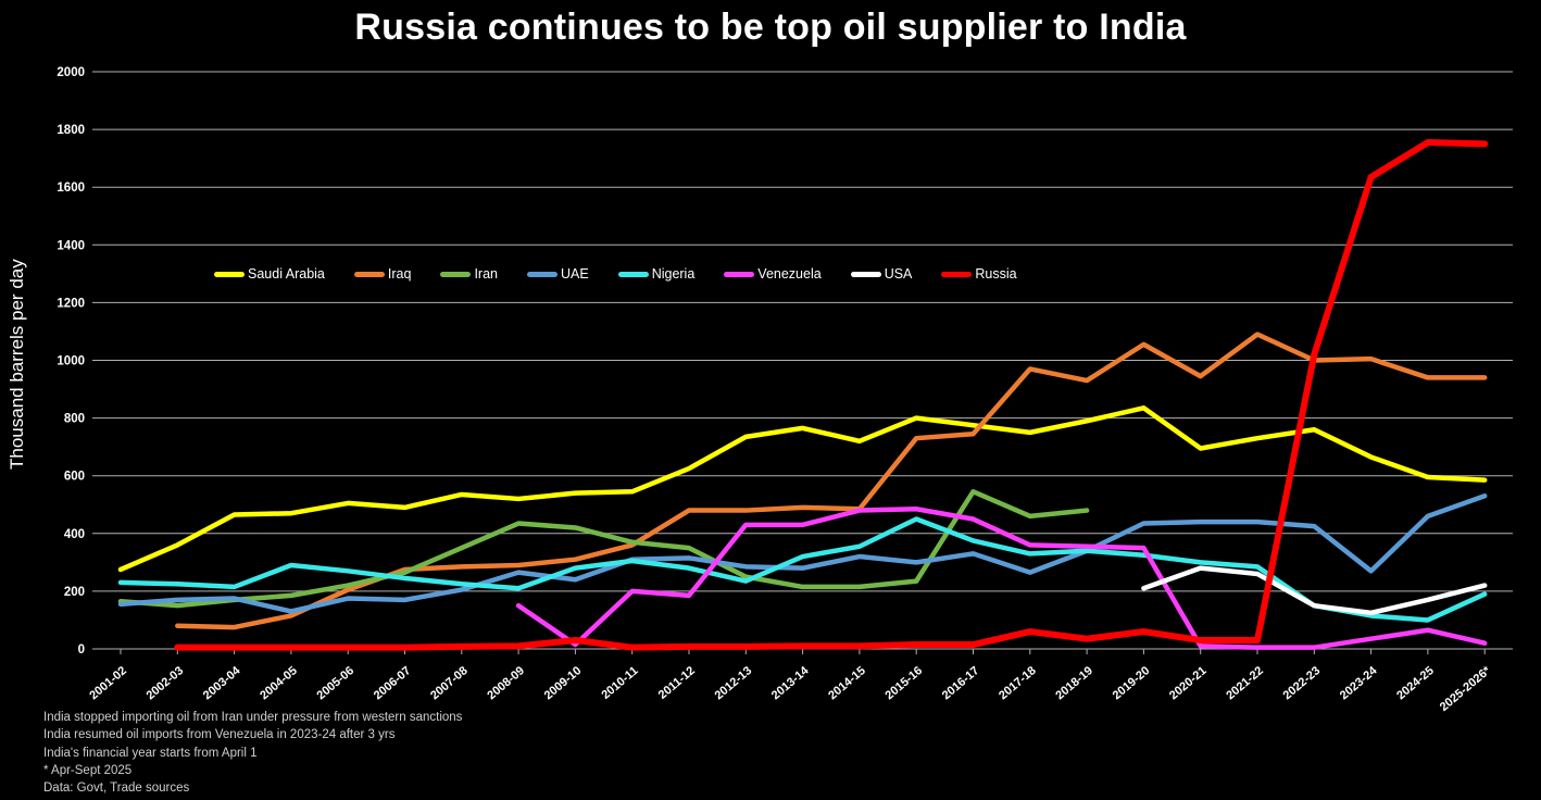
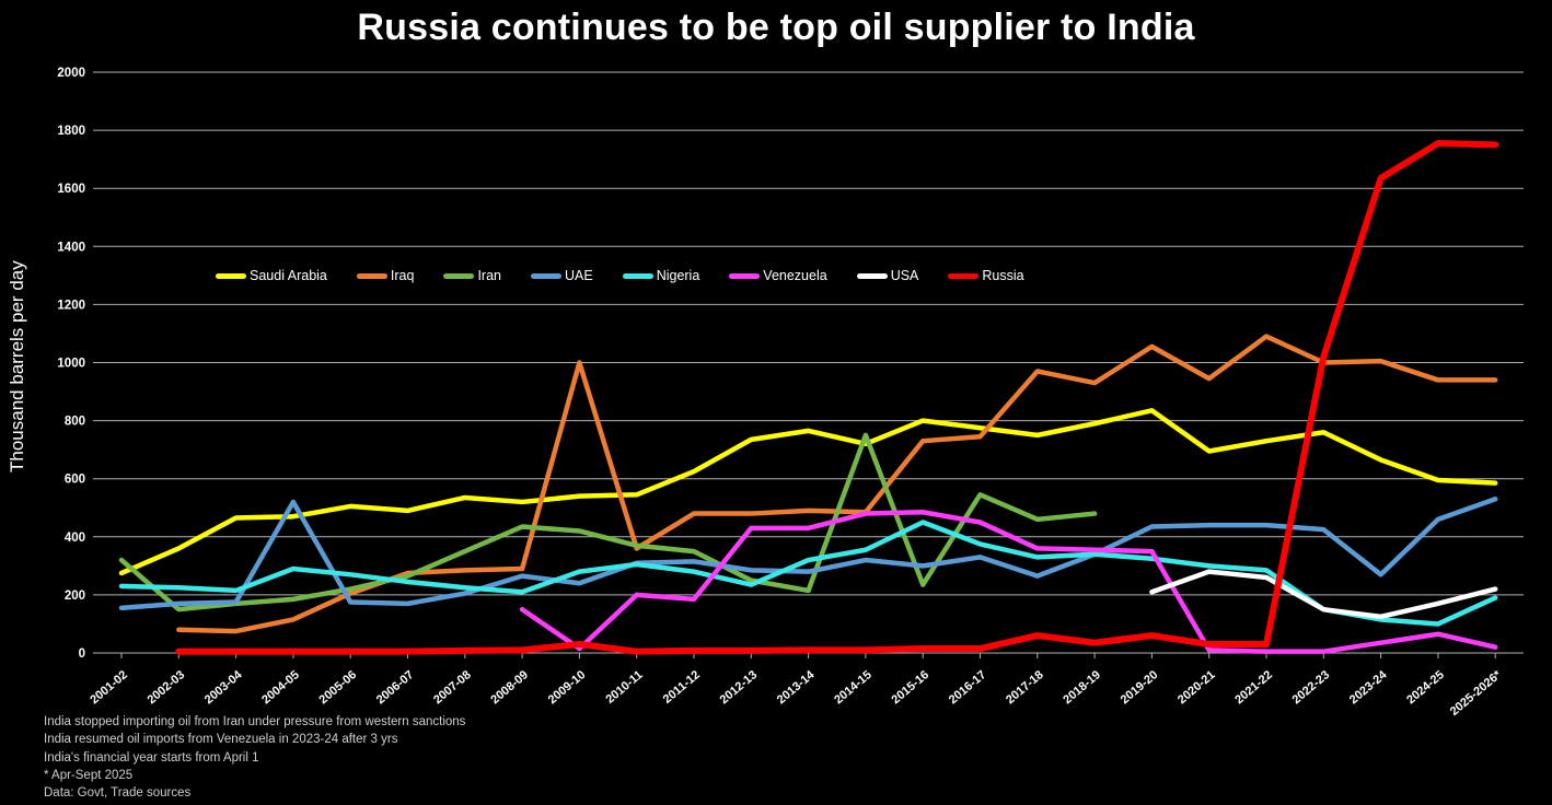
Iran/2001-02: 160 -> 320
UAE/2004-05: 130 -> 520
Iraq/2009-10: 310 -> 1000
Iran/2014-15: 220 -> 750
